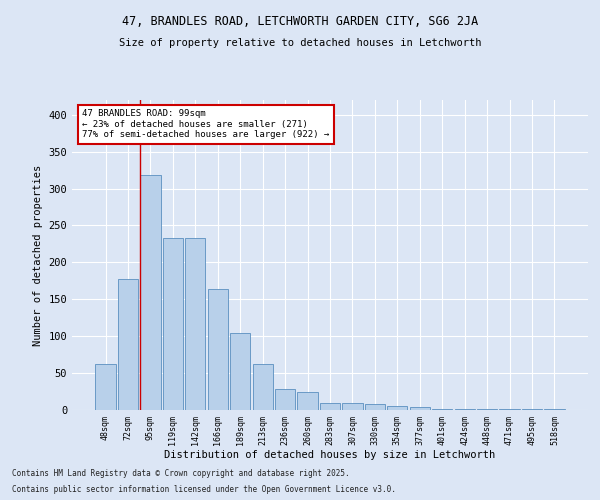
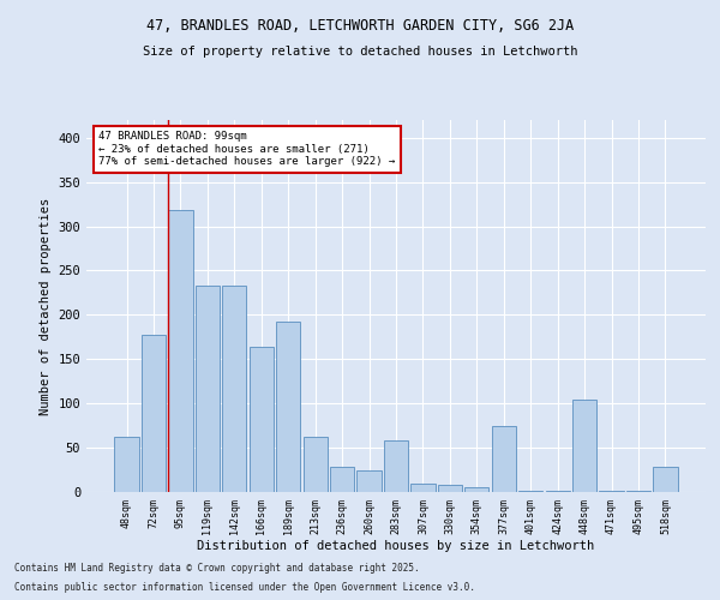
189sqm: 104 -> 192
283sqm: 10 -> 58
377sqm: 4 -> 74
448sqm: 1 -> 104
518sqm: 2 -> 28
